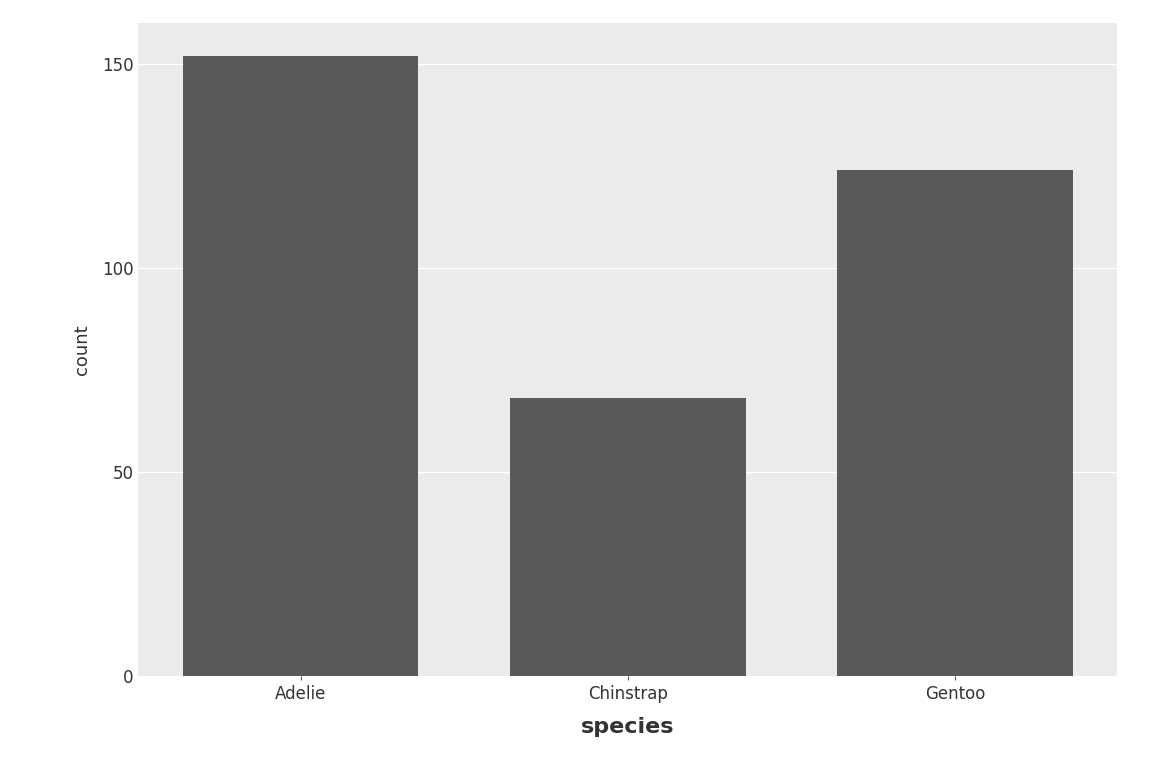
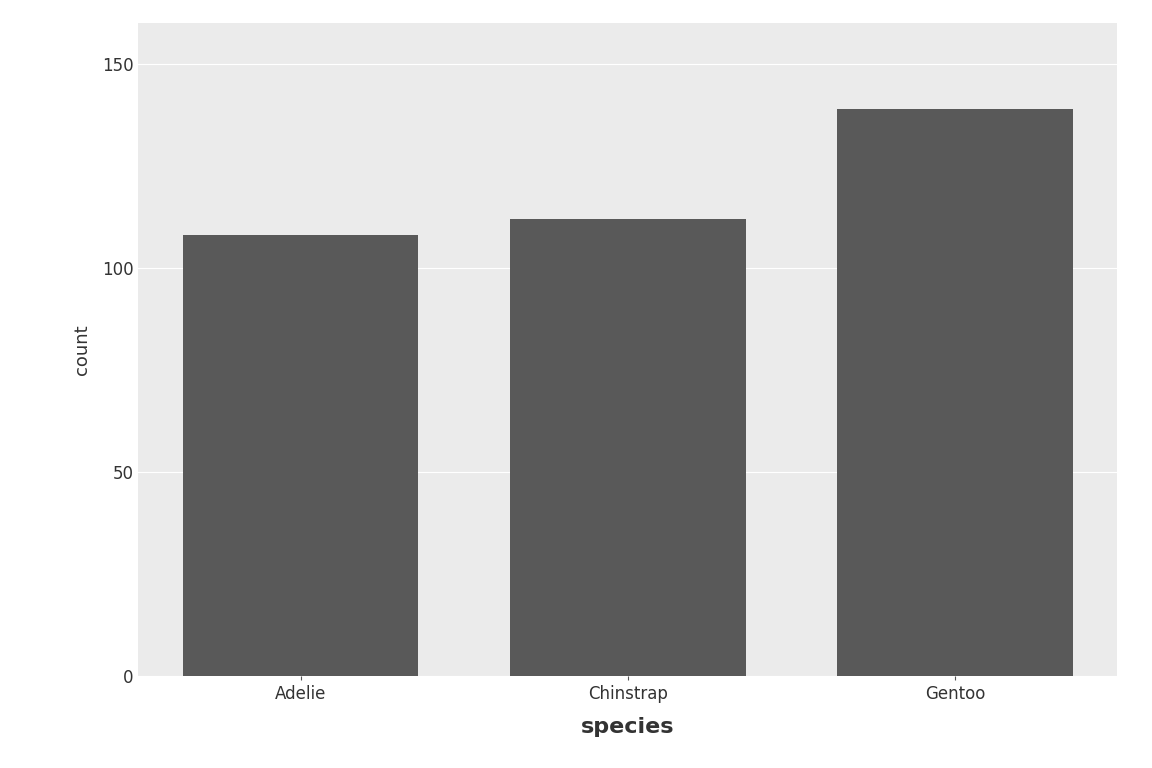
Adelie: 152 -> 108
Chinstrap: 68 -> 112
Gentoo: 124 -> 139
